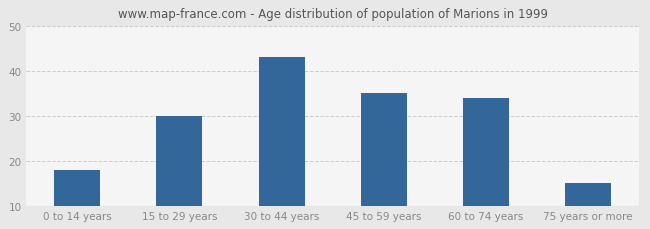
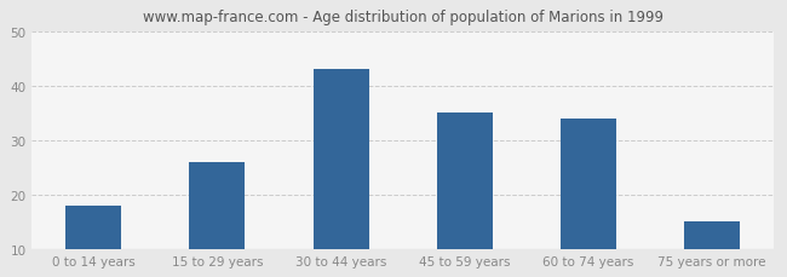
15 to 29 years: 30 -> 26
